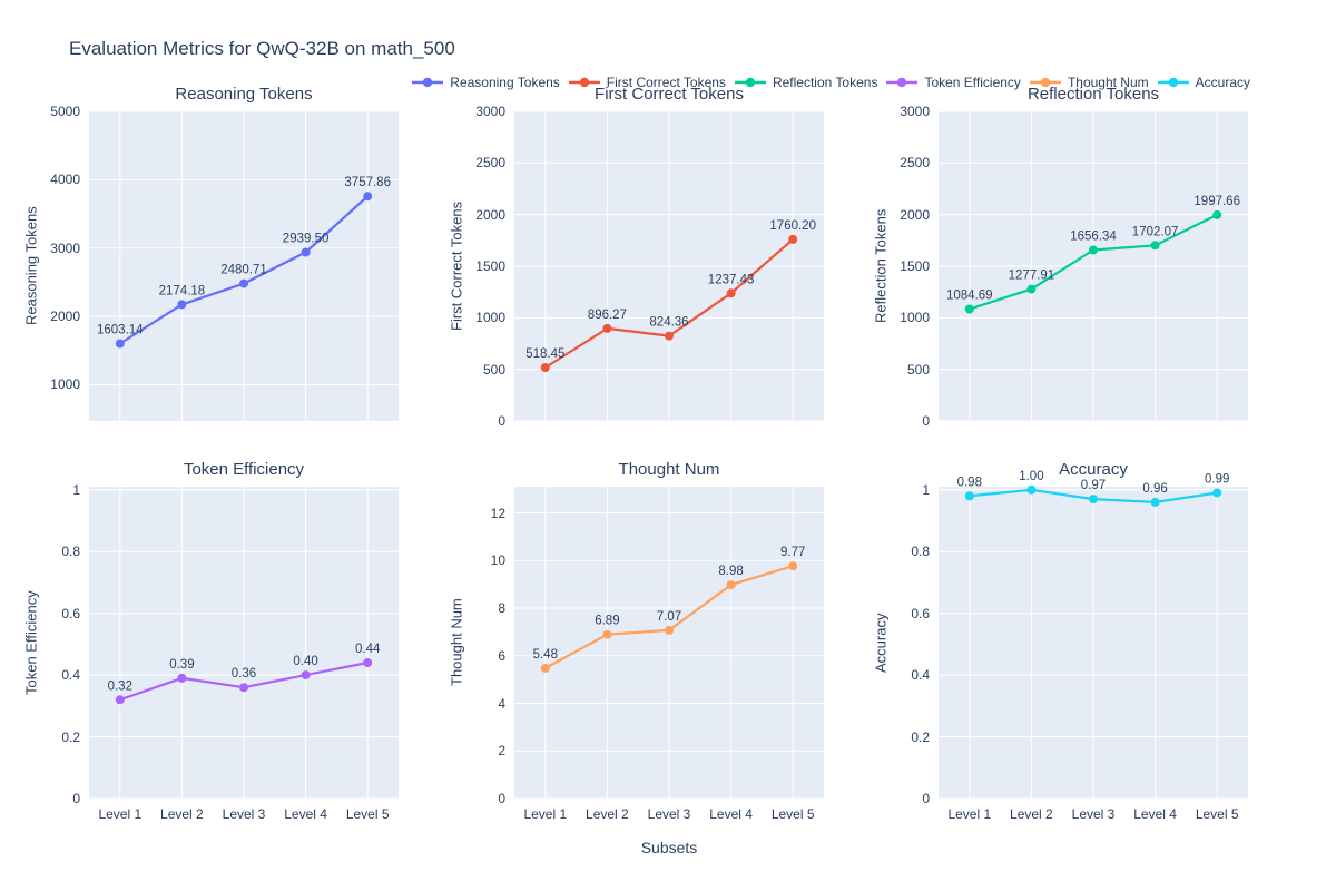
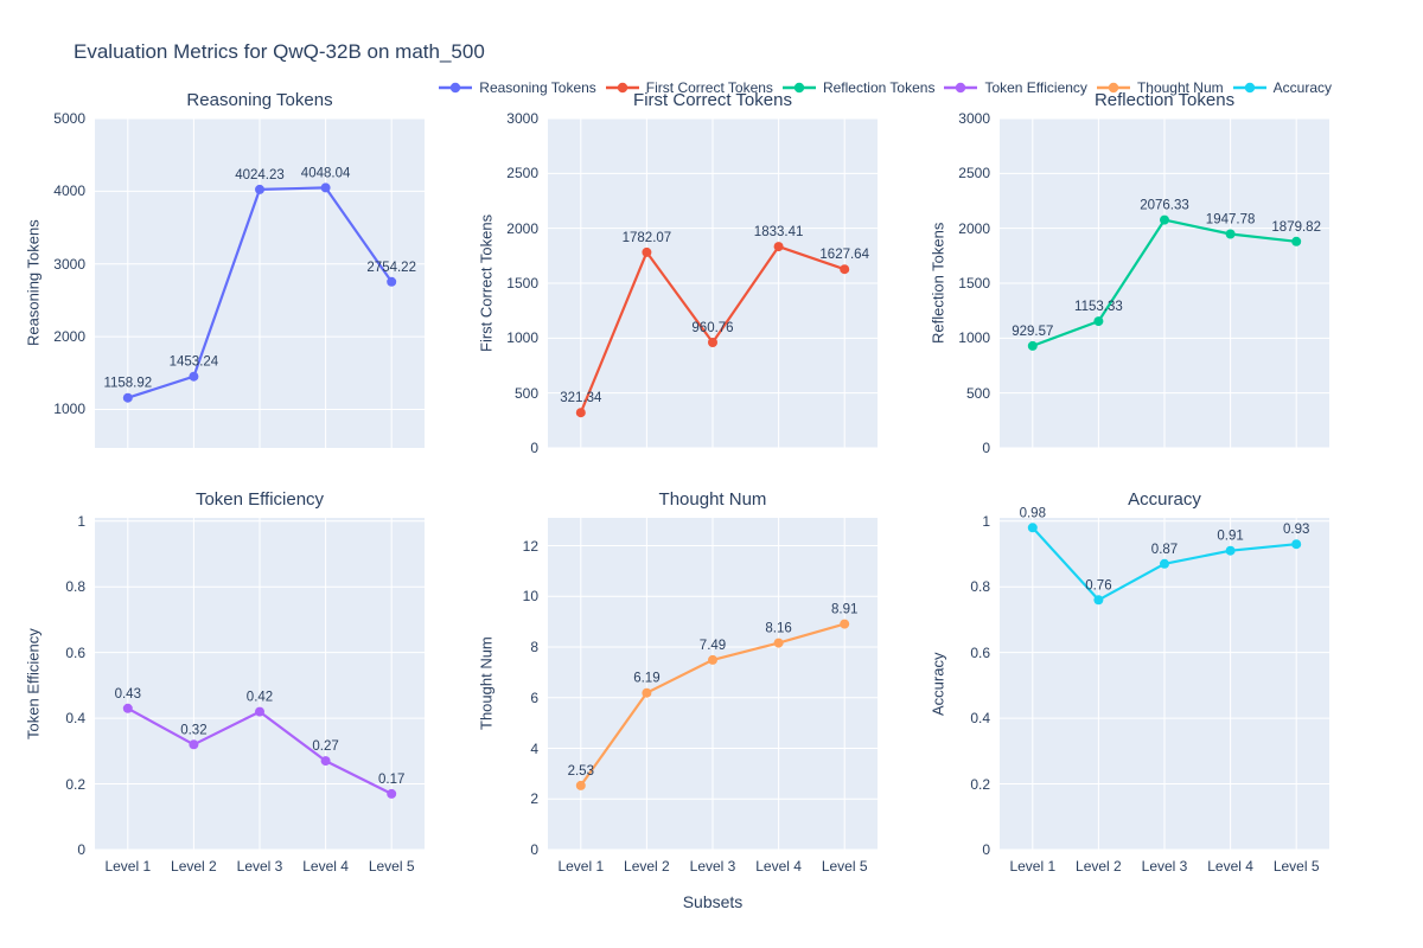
Reasoning Tokens/Level 1: 1603.14 -> 1158.92
Reasoning Tokens/Level 2: 2174.18 -> 1453.24
Reasoning Tokens/Level 3: 2480.71 -> 4024.23
Reasoning Tokens/Level 4: 2939.50 -> 4048.04
Reasoning Tokens/Level 5: 3757.86 -> 2754.22
First Correct Tokens/Level 1: 518.45 -> 321.34
First Correct Tokens/Level 2: 896.27 -> 1782.07
First Correct Tokens/Level 3: 824.36 -> 960.76
First Correct Tokens/Level 4: 1237.43 -> 1833.41
First Correct Tokens/Level 5: 1760.20 -> 1627.64
Reflection Tokens/Level 1: 1084.69 -> 929.57
Reflection Tokens/Level 2: 1277.91 -> 1153.33
Reflection Tokens/Level 3: 1656.34 -> 2076.33
Reflection Tokens/Level 4: 1702.07 -> 1947.78
Reflection Tokens/Level 5: 1997.66 -> 1879.82
Token Efficiency/Level 1: 0.32 -> 0.43
Token Efficiency/Level 2: 0.39 -> 0.32
Token Efficiency/Level 3: 0.36 -> 0.42
Token Efficiency/Level 4: 0.40 -> 0.27
Token Efficiency/Level 5: 0.44 -> 0.17
Thought Num/Level 1: 5.48 -> 2.53
Thought Num/Level 2: 6.89 -> 6.19
Thought Num/Level 3: 7.07 -> 7.49
Thought Num/Level 4: 8.98 -> 8.16
Thought Num/Level 5: 9.77 -> 8.91
Accuracy/Level 2: 1.00 -> 0.76
Accuracy/Level 3: 0.97 -> 0.87
Accuracy/Level 4: 0.96 -> 0.91
Accuracy/Level 5: 0.99 -> 0.93
